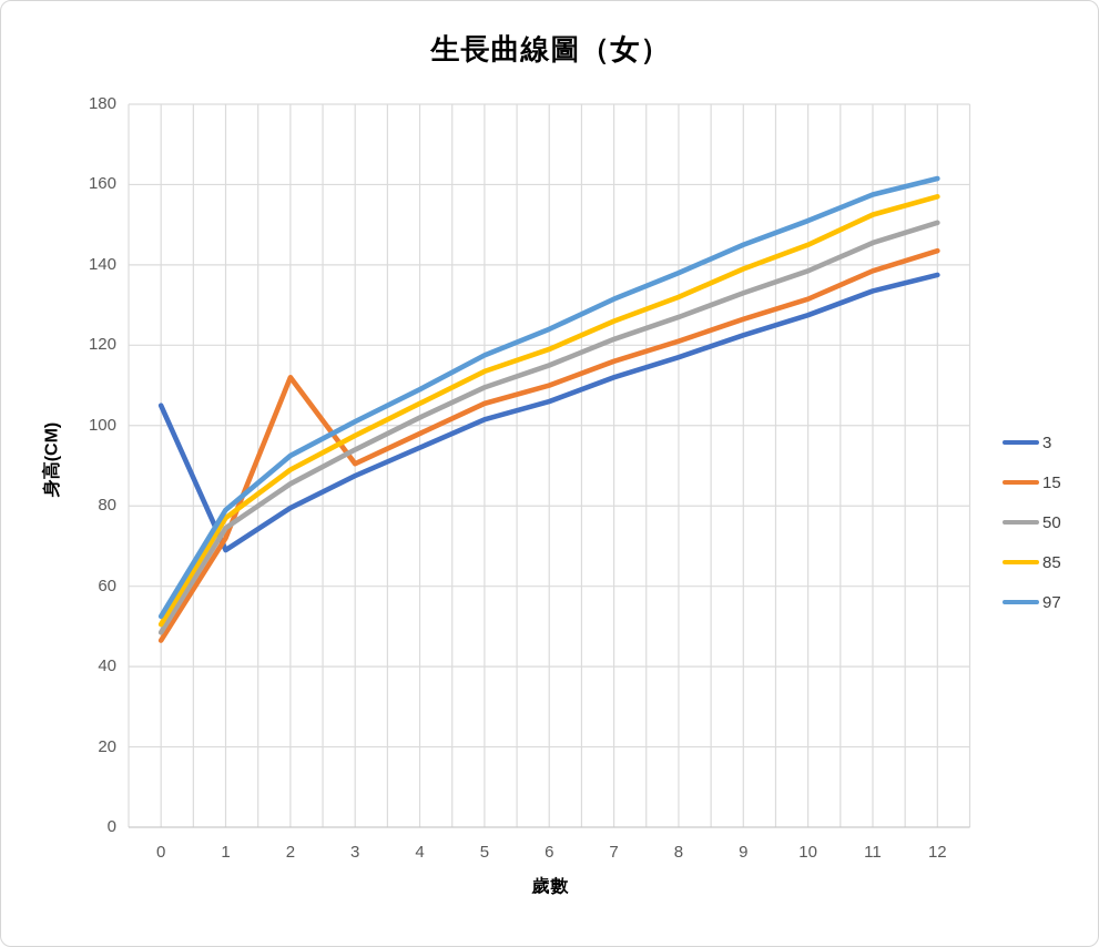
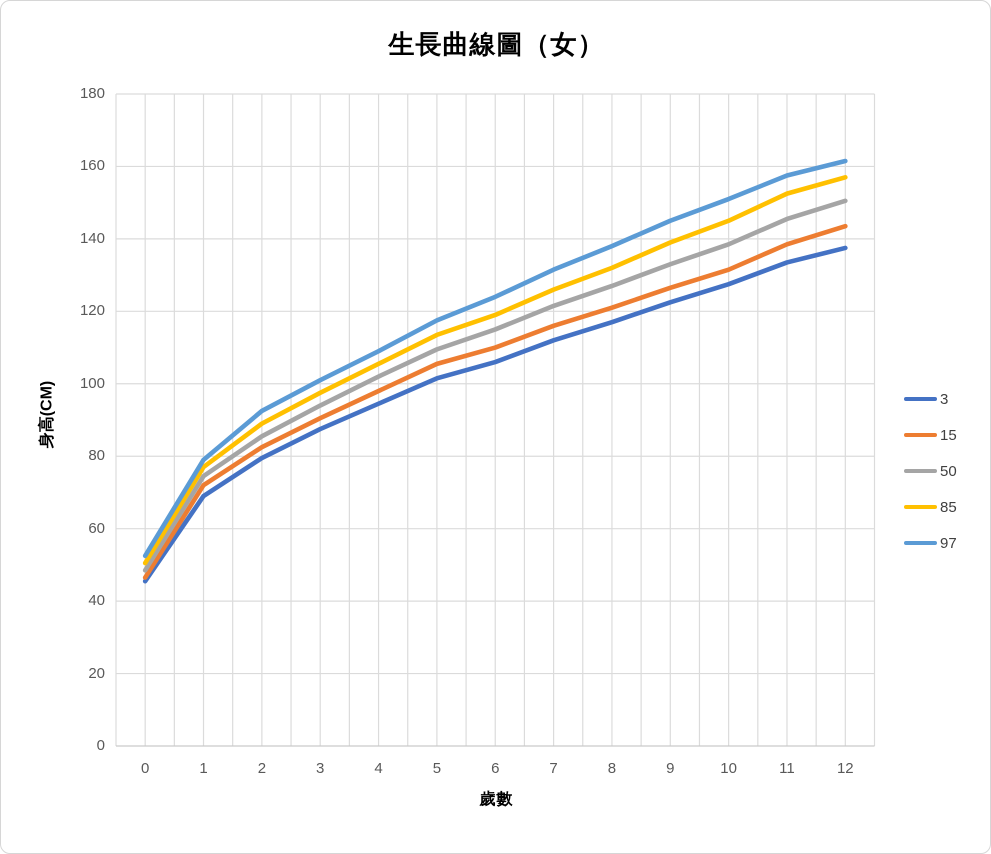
3/0: 105 -> 46
15/2: 112 -> 82
